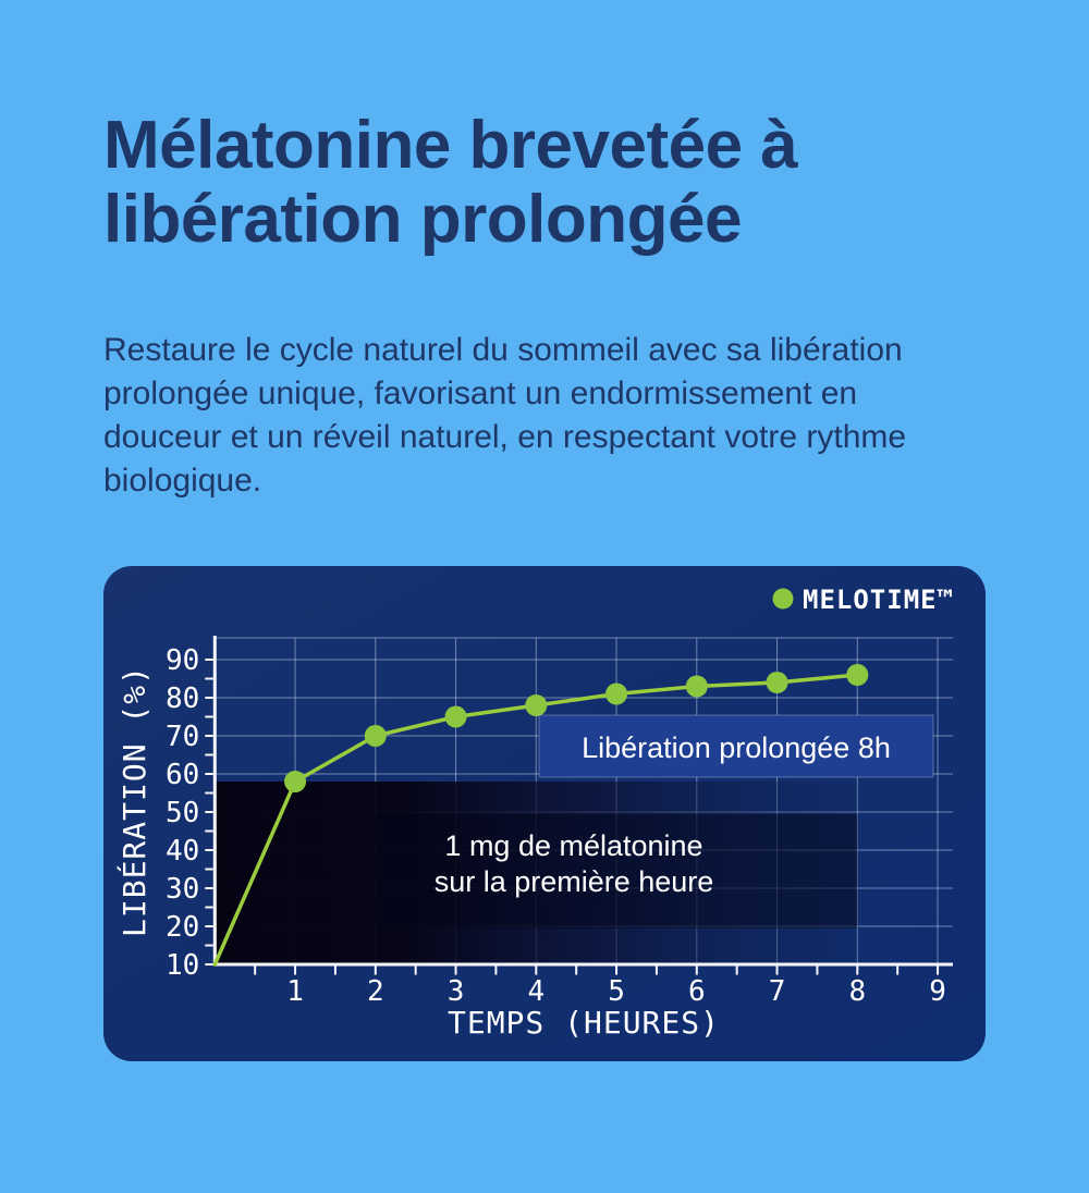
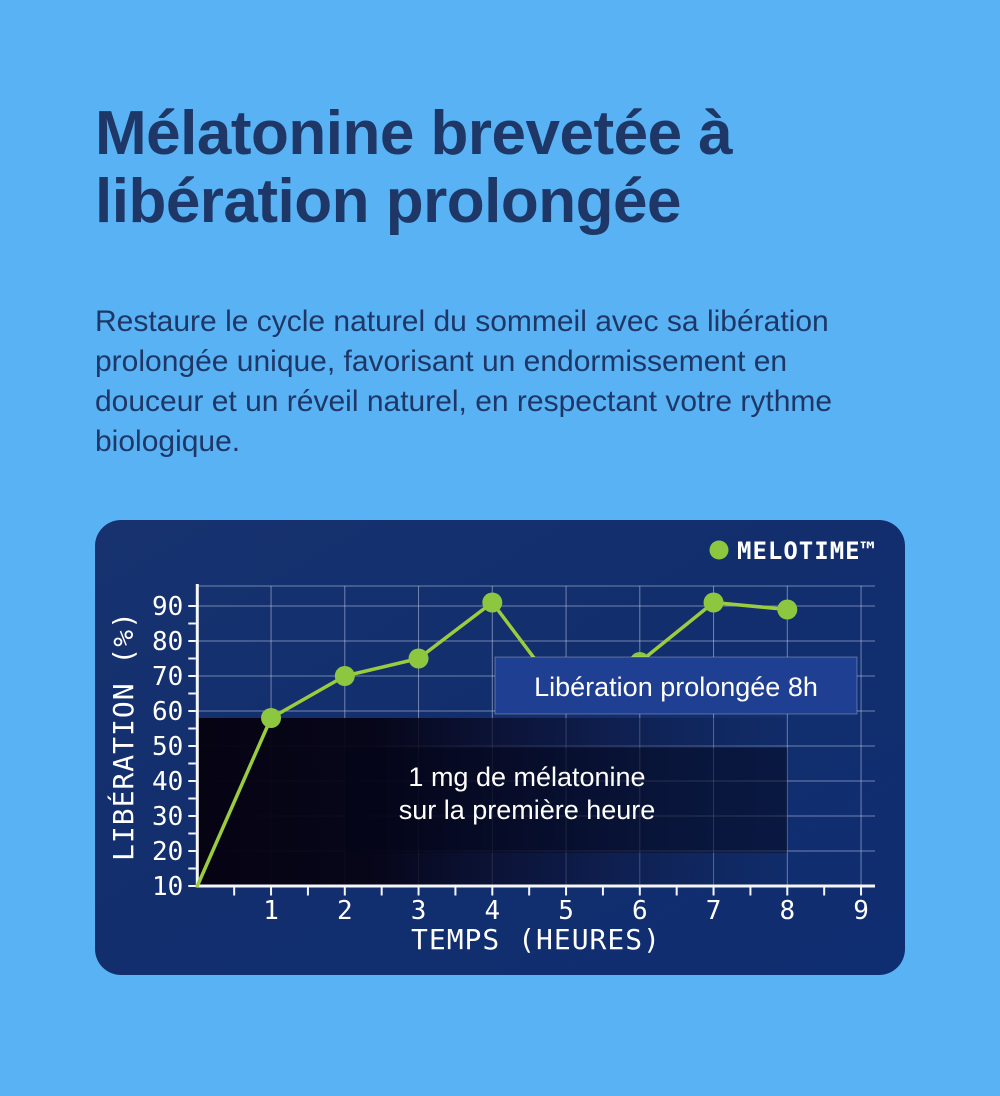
4: 78 -> 91
5: 81 -> 63
6: 83 -> 74
7: 84 -> 91
8: 86 -> 89
